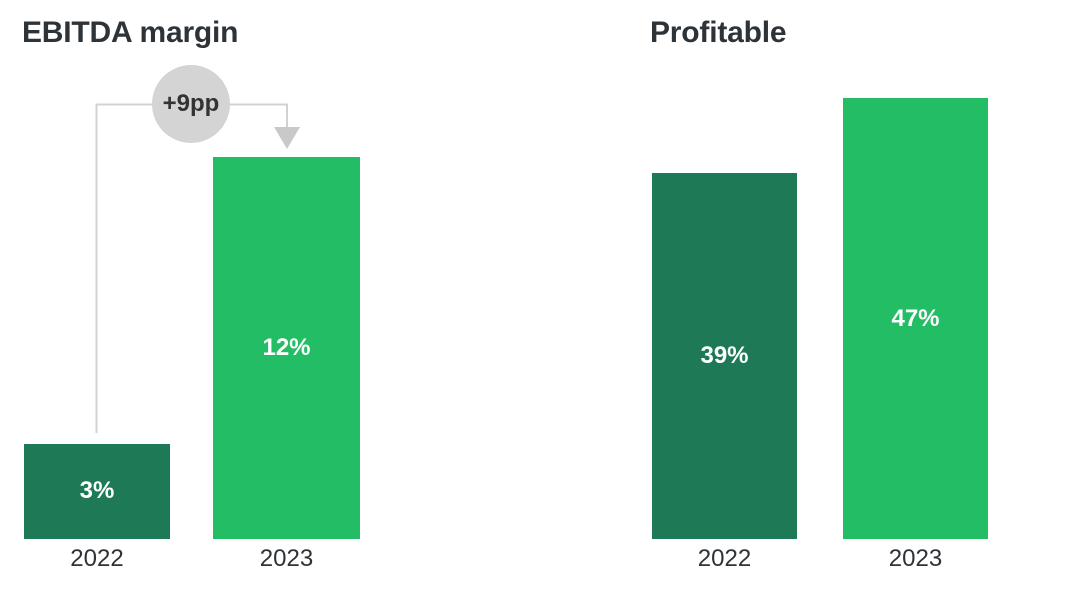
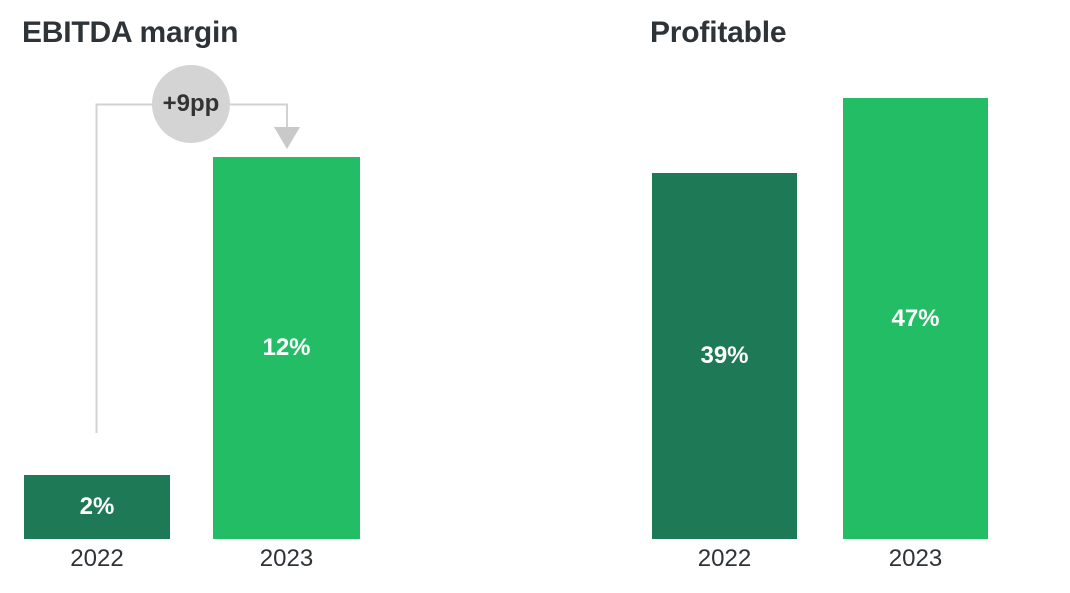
EBITDA margin/2022: 3% -> 2%
